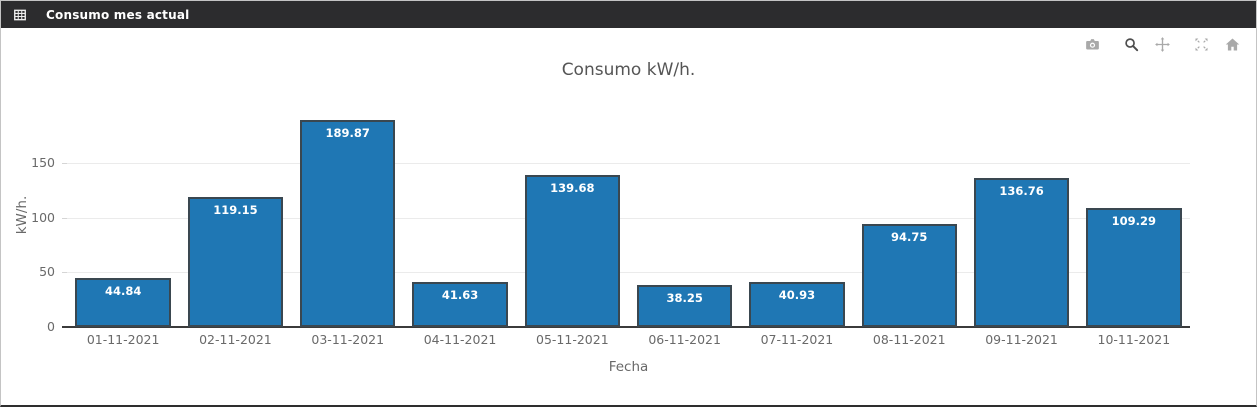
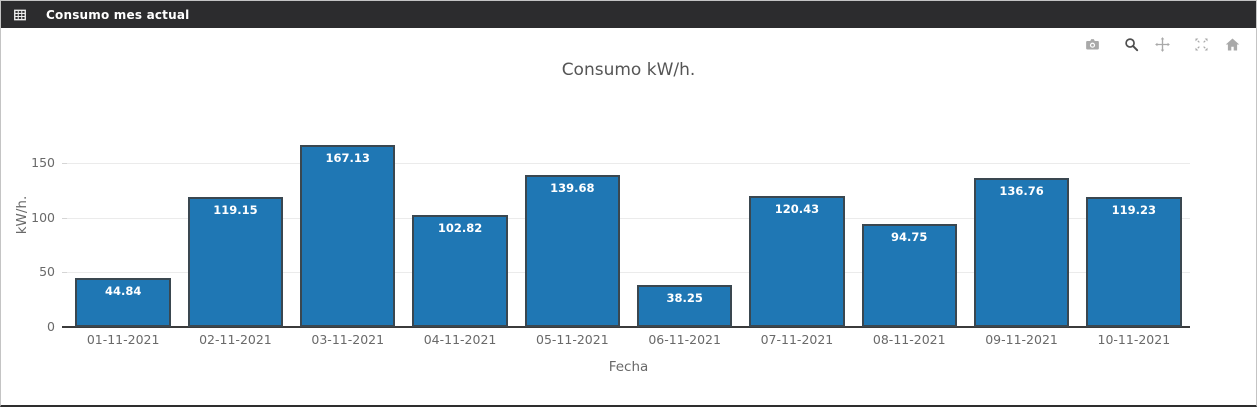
03-11-2021: 189.87 -> 167.13
04-11-2021: 41.63 -> 102.82
07-11-2021: 40.93 -> 120.43
10-11-2021: 109.29 -> 119.23
